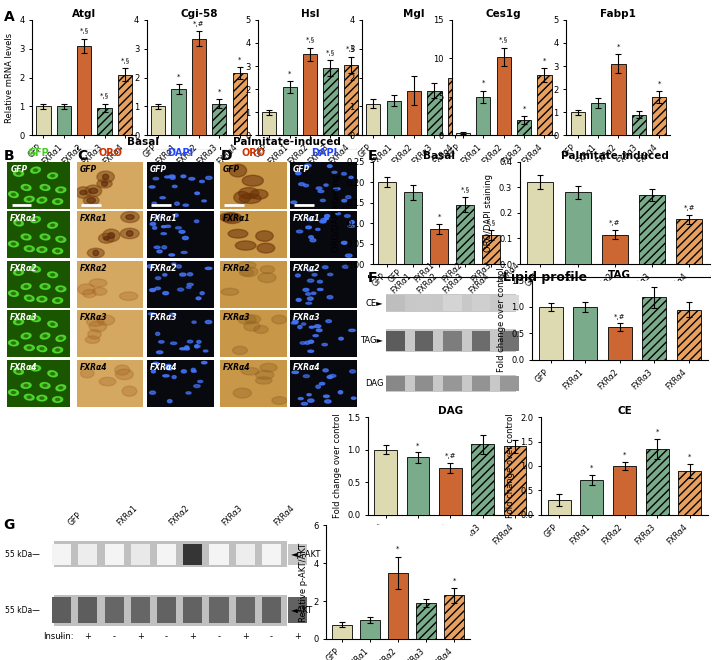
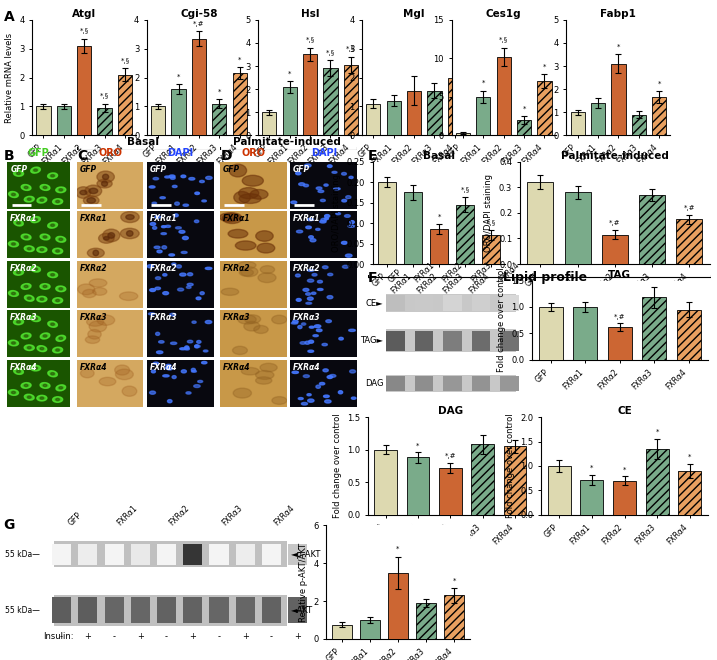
Ces1g/FXRα4: 7.8 -> 7.0
CE/GFP: 0.30 -> 1.00
CE/FXRα2: 1.00 -> 0.70
